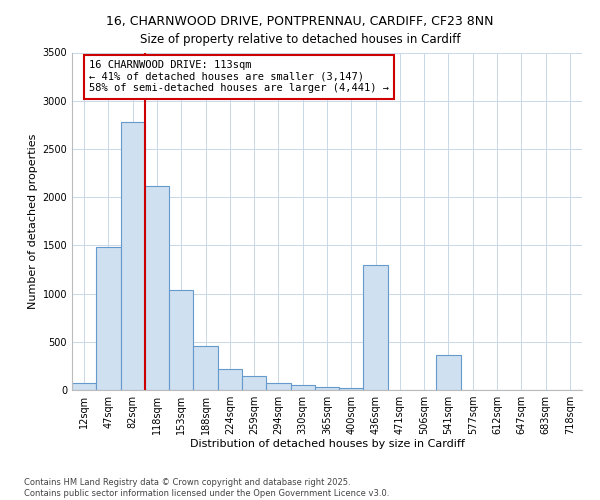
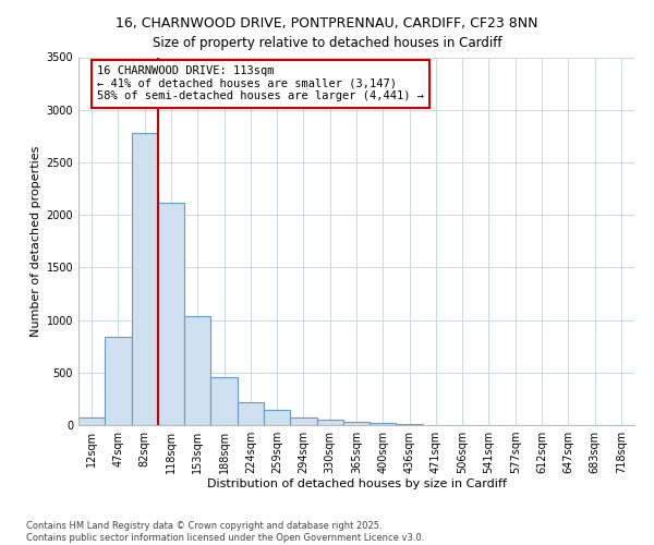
47sqm: 1480 -> 840
436sqm: 1300 -> 10
541sqm: 360 -> 0
